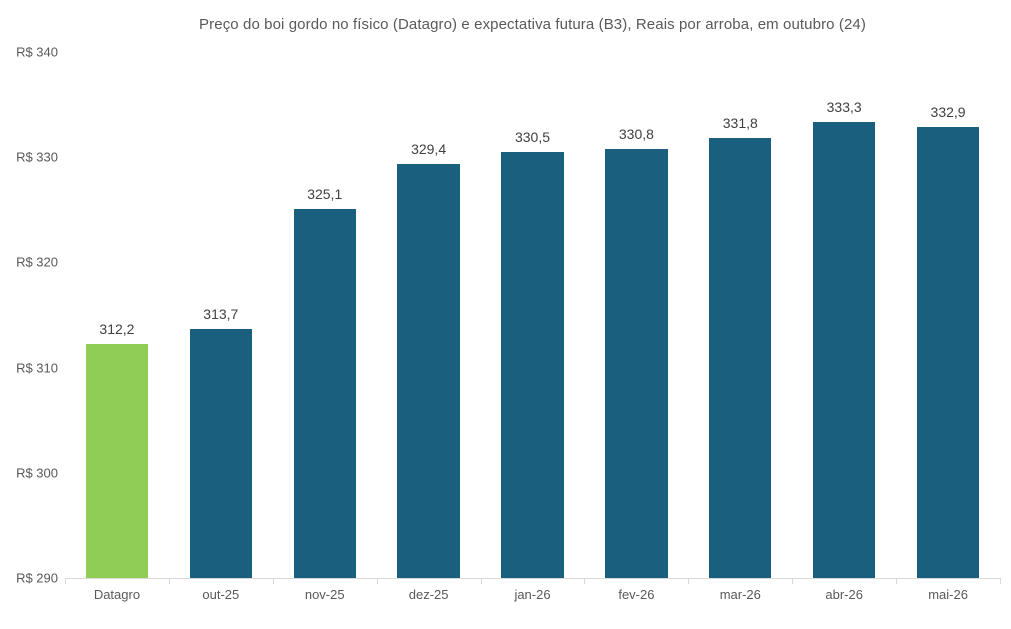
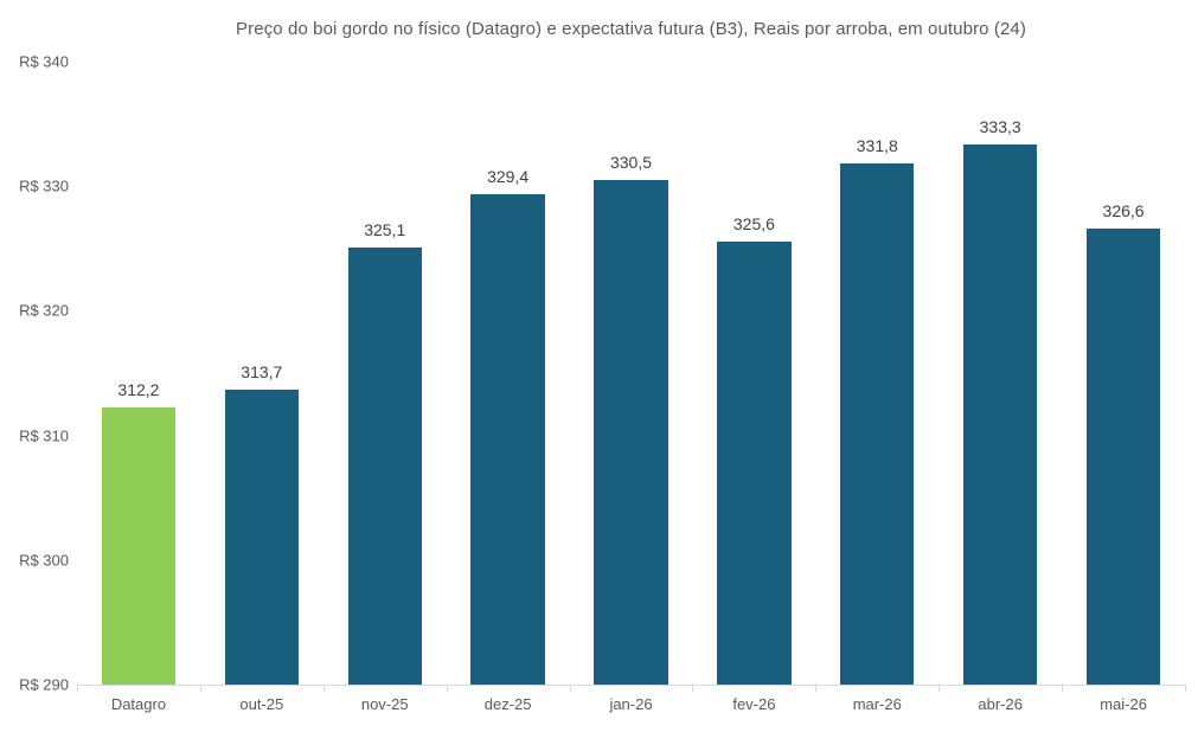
fev-26: 330,8 -> 325,6
mai-26: 332,9 -> 326,6
